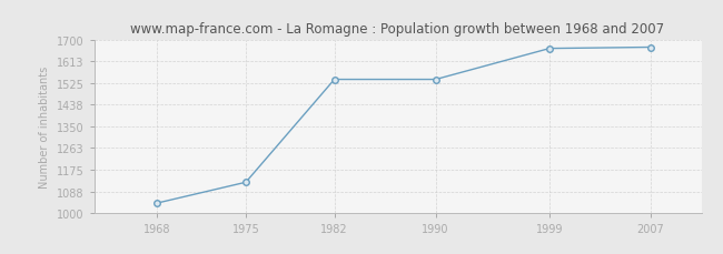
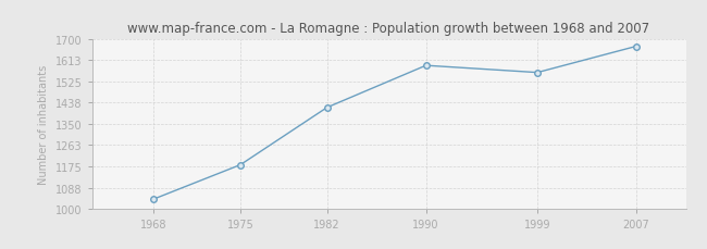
1975: 1125 -> 1182
1982: 1540 -> 1418
1990: 1540 -> 1591
1999: 1665 -> 1562
